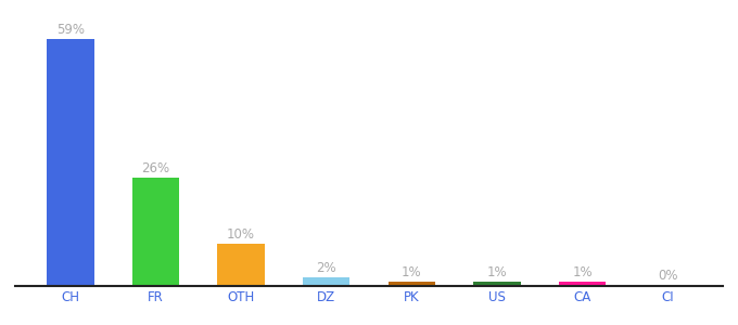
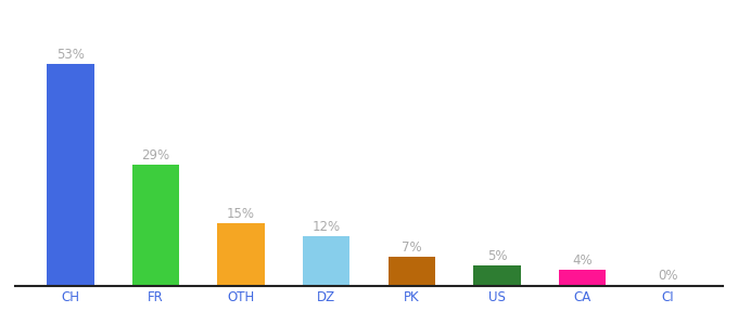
CH: 59% -> 53%
FR: 26% -> 29%
OTH: 10% -> 15%
DZ: 2% -> 12%
PK: 1% -> 7%
US: 1% -> 5%
CA: 1% -> 4%
